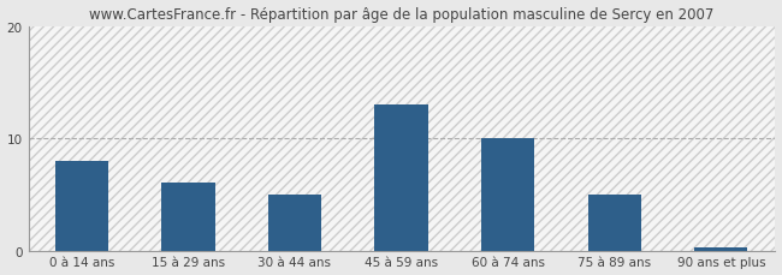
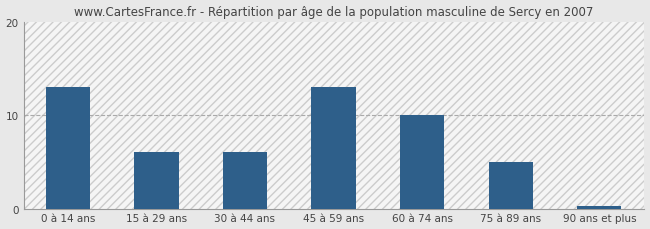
0 à 14 ans: 8.0 -> 13.0
30 à 44 ans: 5.0 -> 6.0
